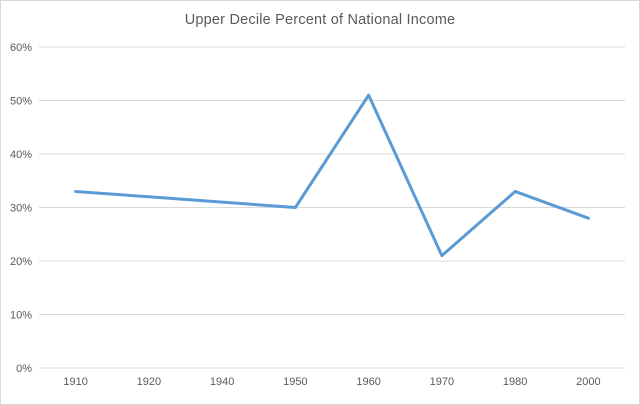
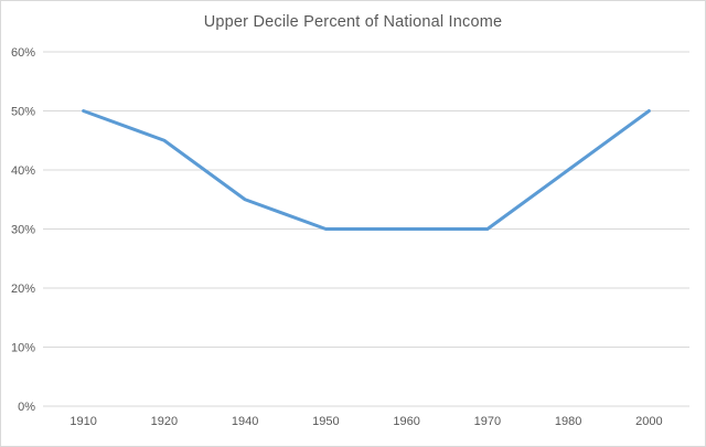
1910: 33% -> 50%
1920: 32% -> 45%
1940: 31% -> 35%
1960: 51% -> 30%
1970: 21% -> 30%
1980: 33% -> 40%
2000: 28% -> 50%
